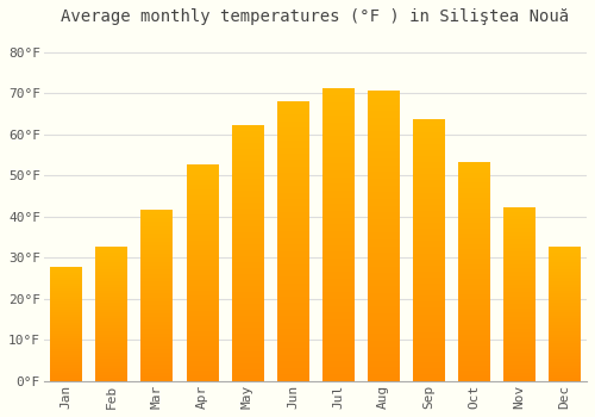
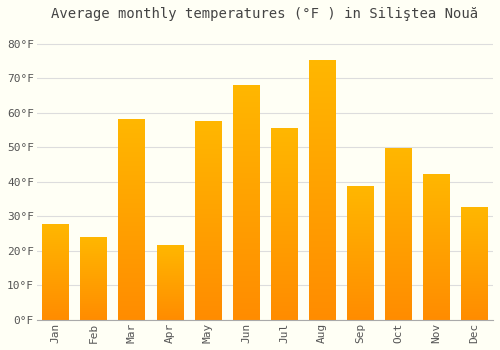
Feb: 32.5°F -> 24.0°F
Mar: 41.5°F -> 58.0°F
Apr: 52.5°F -> 21.5°F
May: 62.0°F -> 57.5°F
Jul: 71.0°F -> 55.5°F
Aug: 70.5°F -> 75.0°F
Sep: 63.5°F -> 38.5°F
Oct: 53.0°F -> 49.5°F
